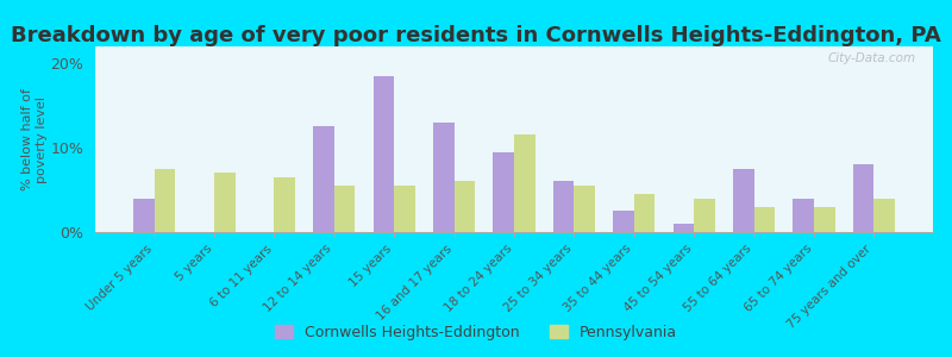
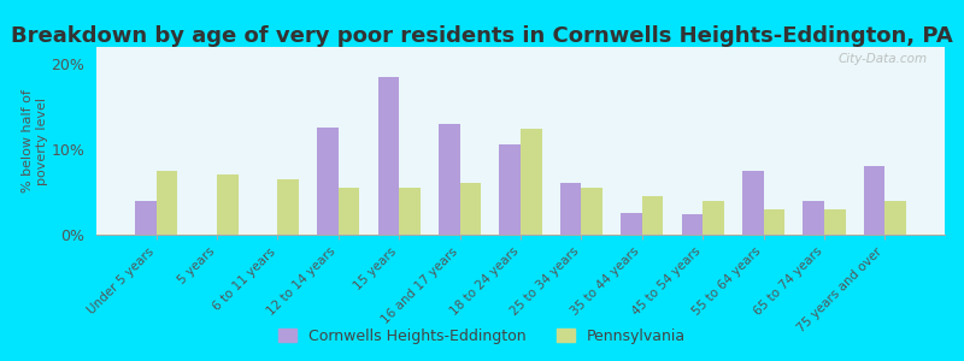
Cornwells Heights-Eddington/18 to 24 years: 9.5% -> 10.6%
Pennsylvania/18 to 24 years: 11.5% -> 12.4%
Cornwells Heights-Eddington/45 to 54 years: 1.0% -> 2.4%
